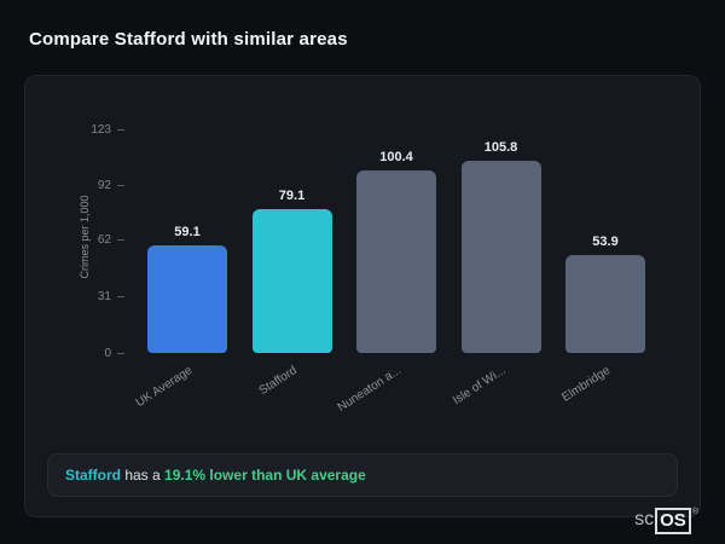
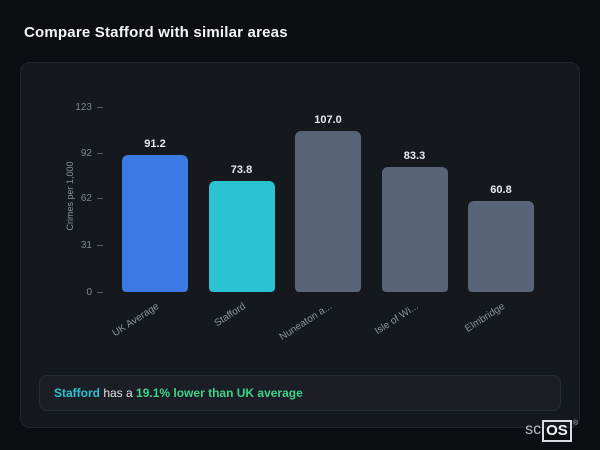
UK Average: 59.1 -> 91.2
Stafford: 79.1 -> 73.8
Nuneaton a...: 100.4 -> 107.0
Isle of Wi...: 105.8 -> 83.3
Elmbridge: 53.9 -> 60.8
